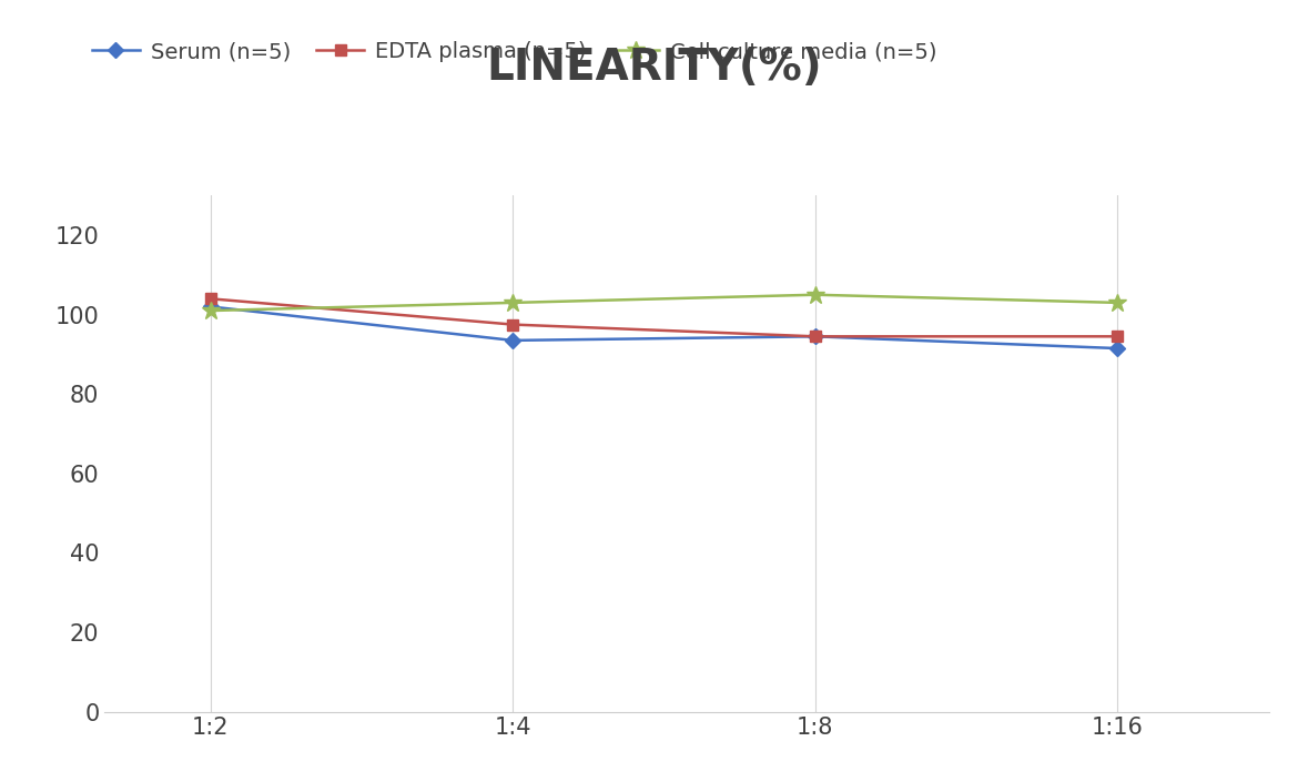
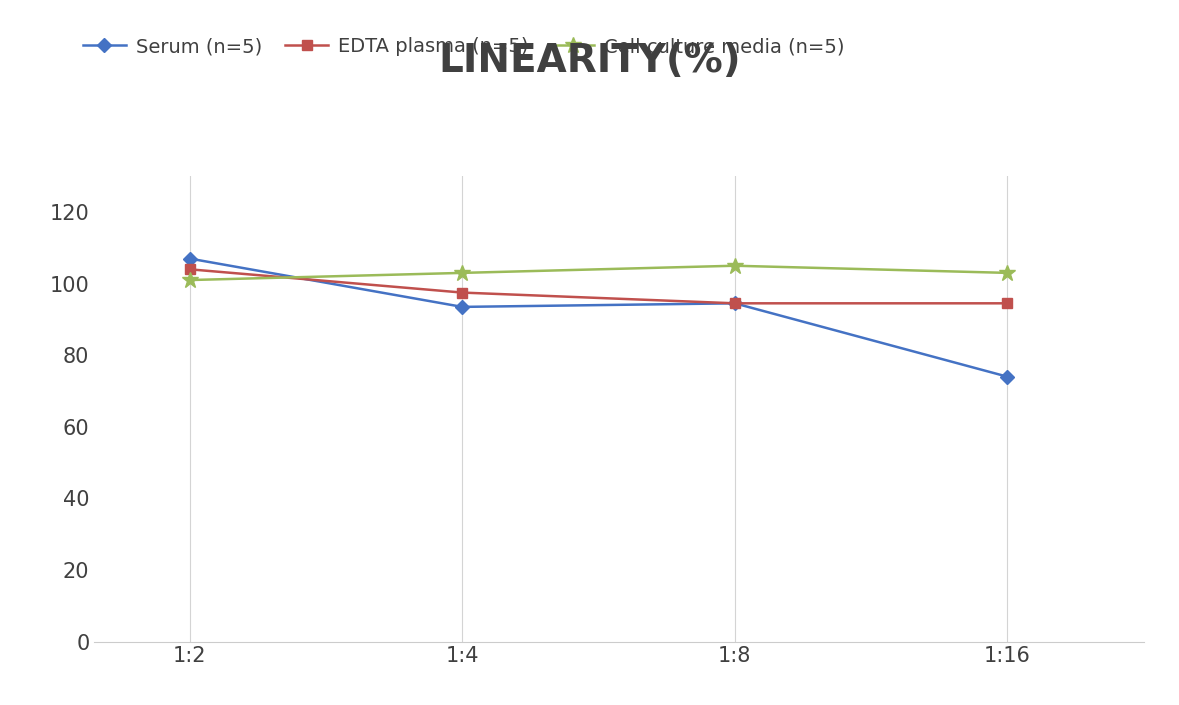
Serum (n=5)/1:2: 102.0 -> 107.0
Serum (n=5)/1:16: 91.5 -> 74.0
